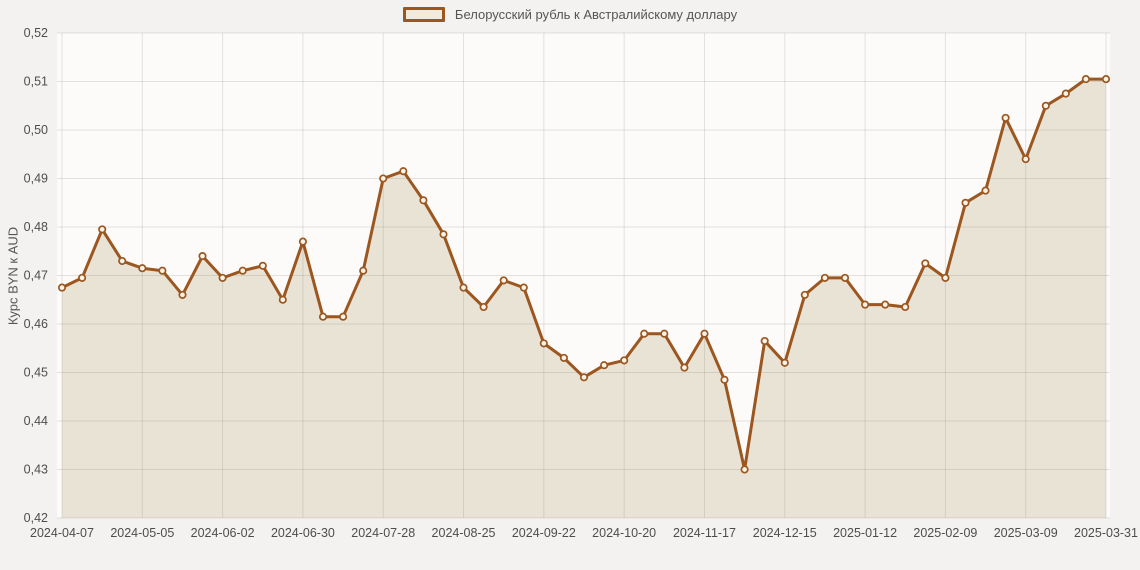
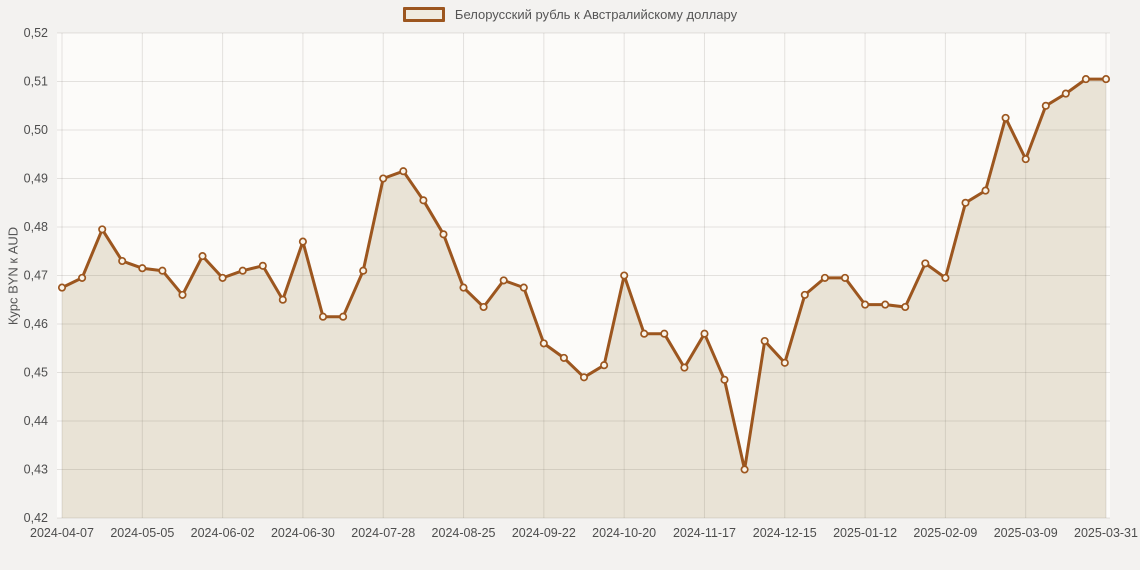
2024-10-20: 0,45 -> 0,47
